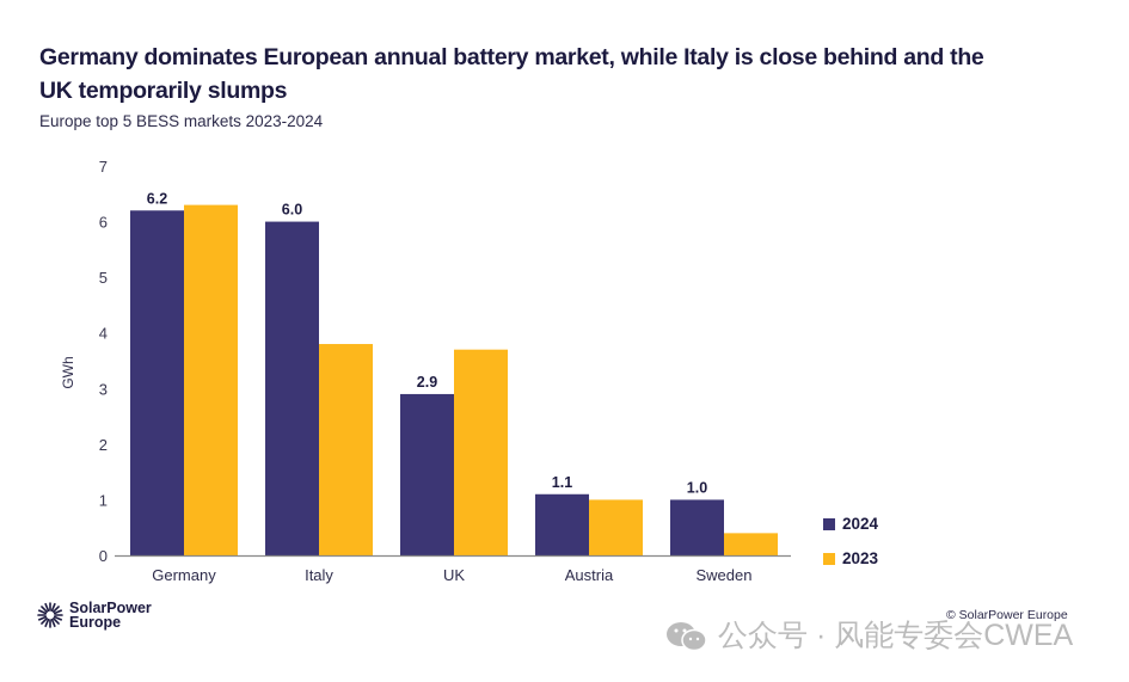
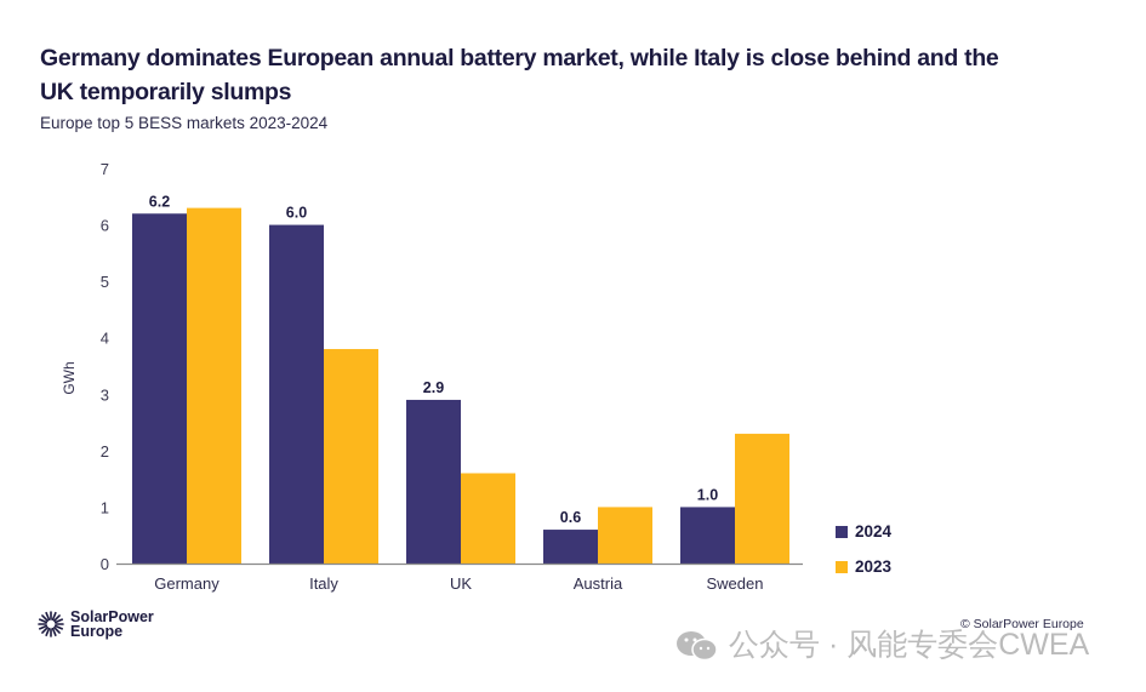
2023/UK: 3.7 -> 1.6
2024/Austria: 1.1 -> 0.6
2023/Sweden: 0.4 -> 2.3
